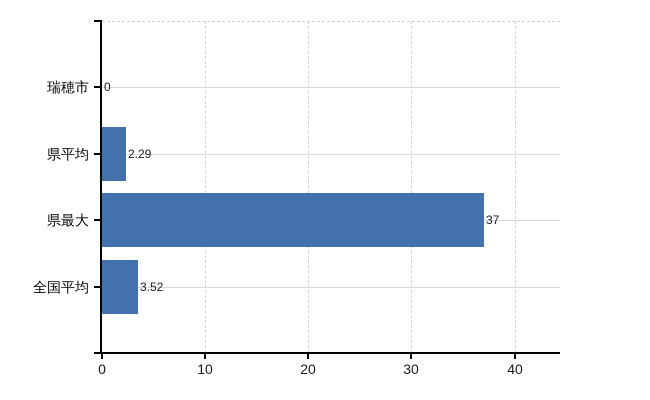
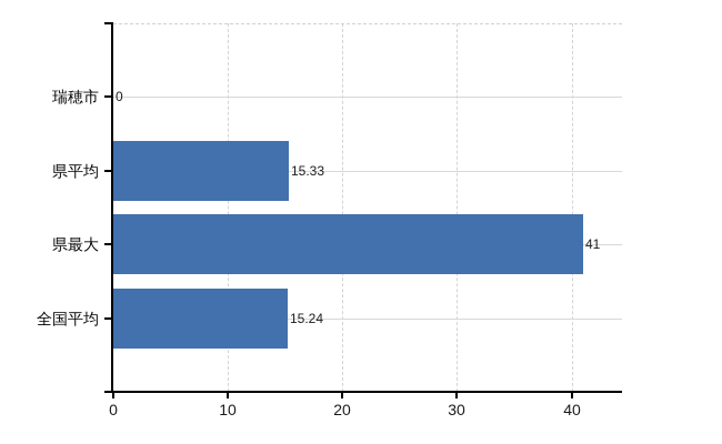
県平均: 2.29 -> 15.33
県最大: 37 -> 41
全国平均: 3.52 -> 15.24
